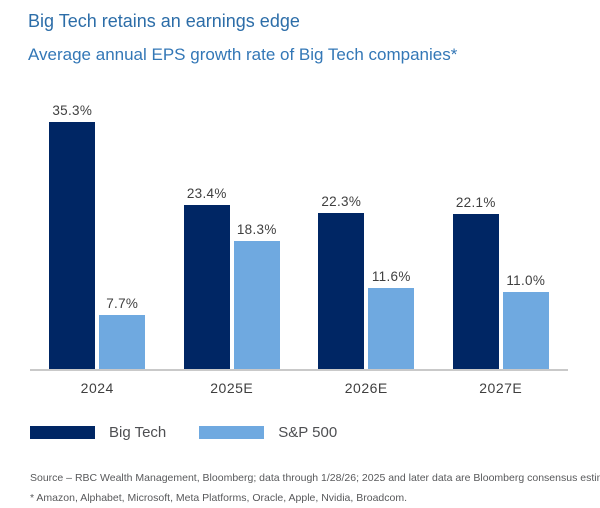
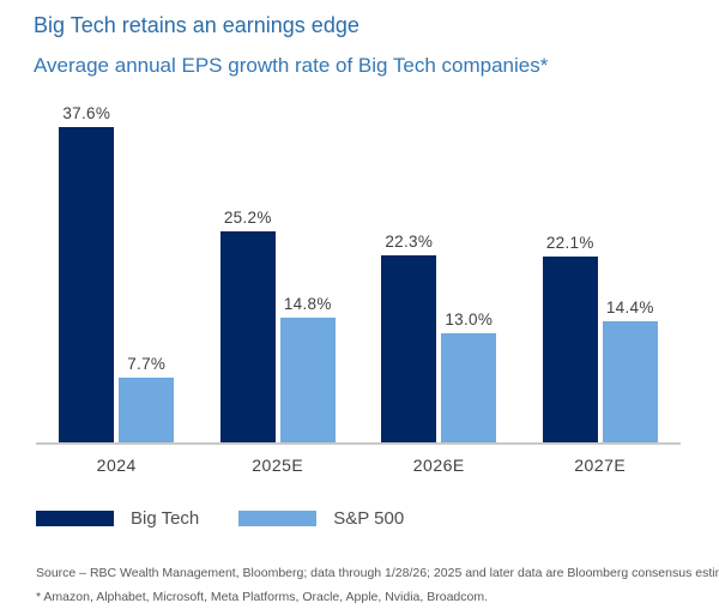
Big Tech/2024: 35.3% -> 37.6%
Big Tech/2025E: 23.4% -> 25.2%
S&P 500/2025E: 18.3% -> 14.8%
S&P 500/2026E: 11.6% -> 13.0%
S&P 500/2027E: 11.0% -> 14.4%
